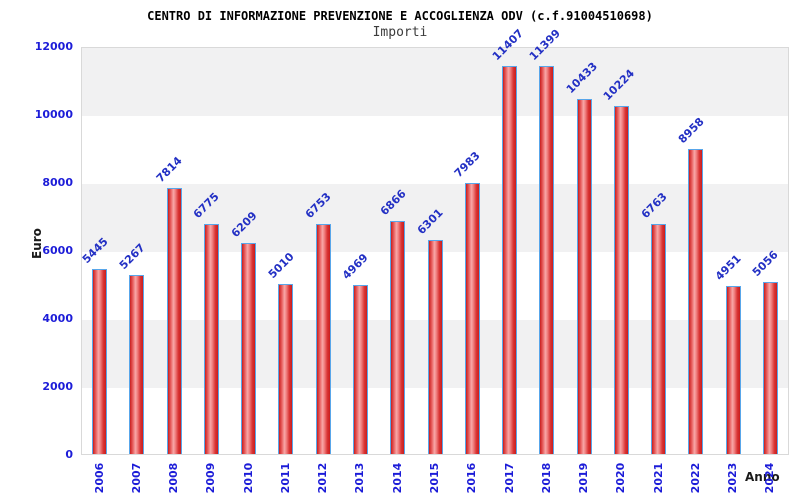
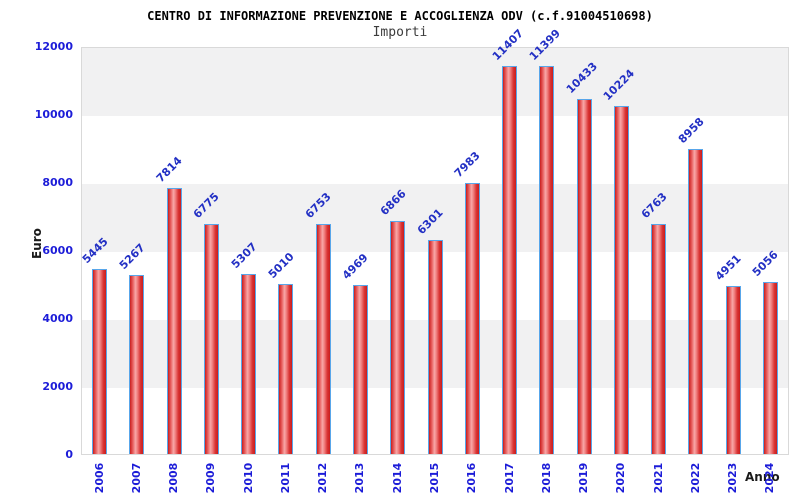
2010: 6209 -> 5307
